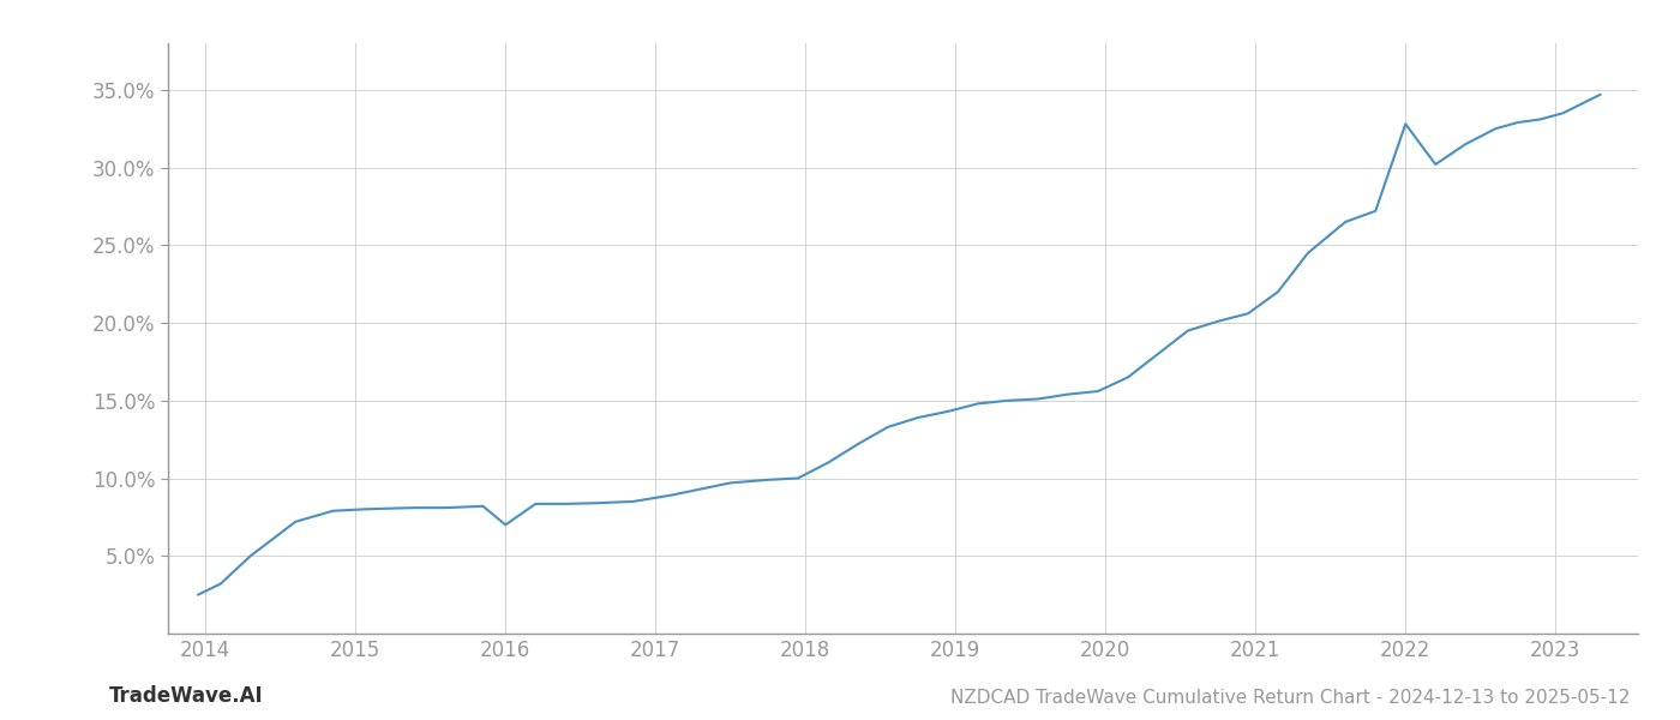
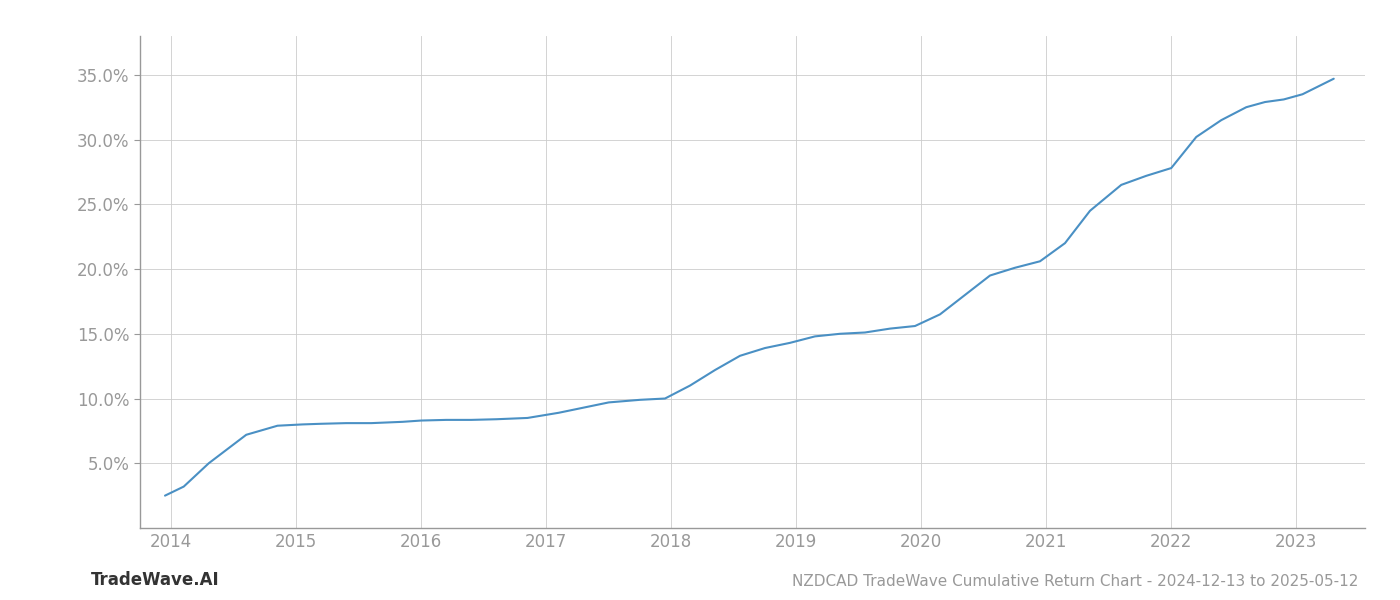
2016: 7.0% -> 8.3%
2022: 32.8% -> 27.8%
